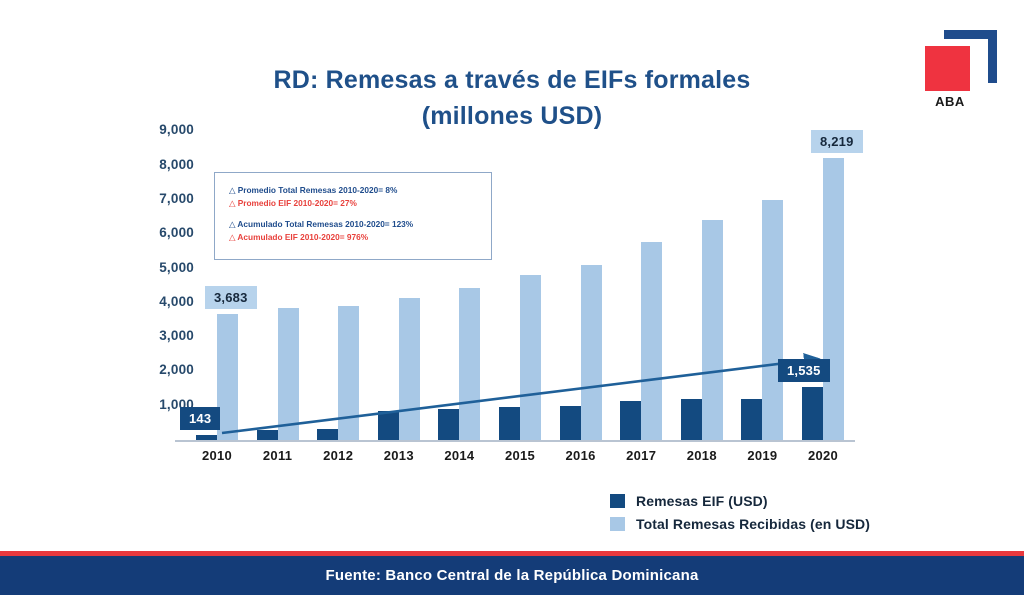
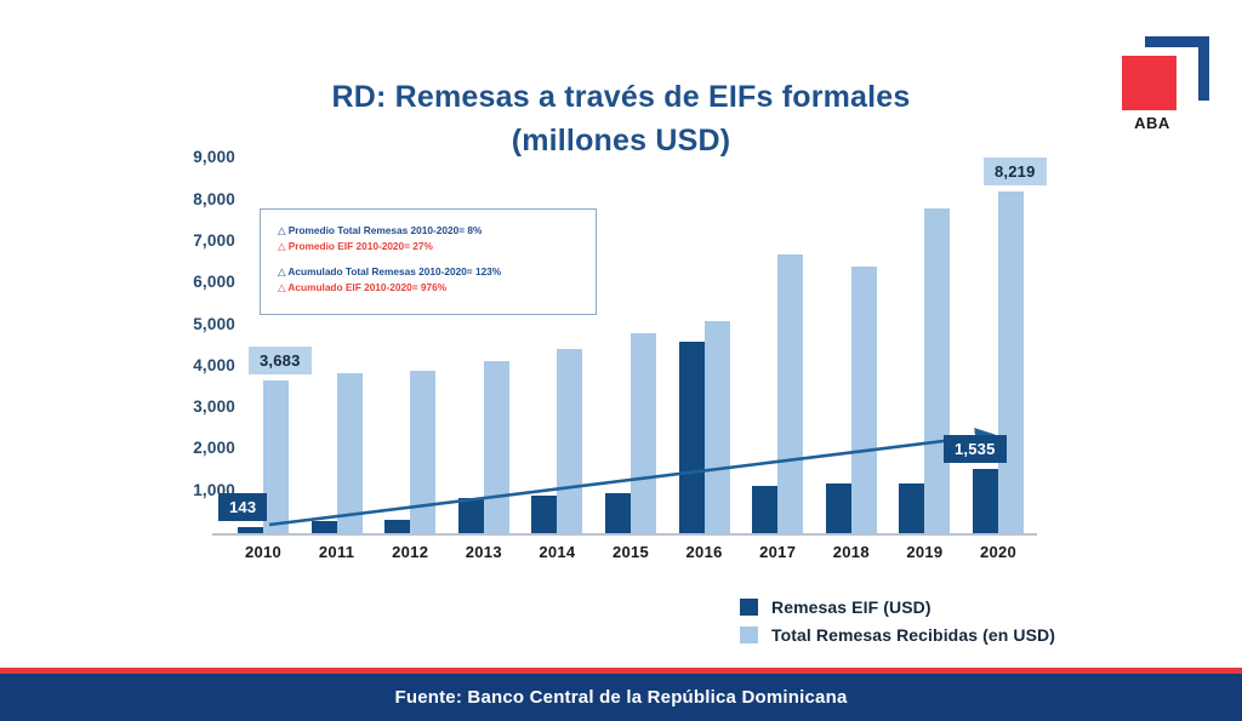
Remesas EIF (USD)/2016: 1000 -> 4600
Total Remesas Recibidas (en USD)/2017: 5800 -> 6700
Total Remesas Recibidas (en USD)/2019: 7000 -> 7800
